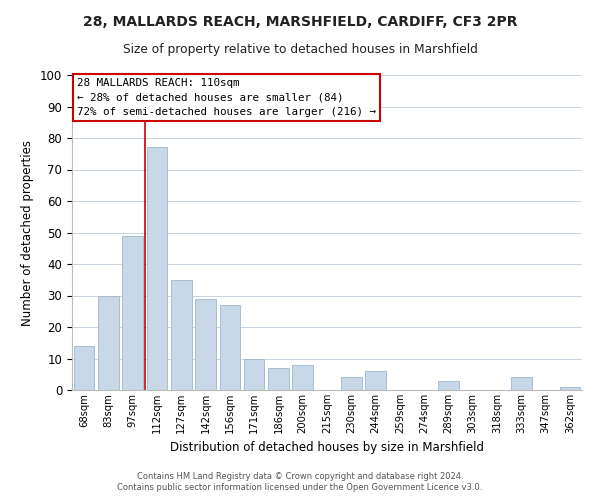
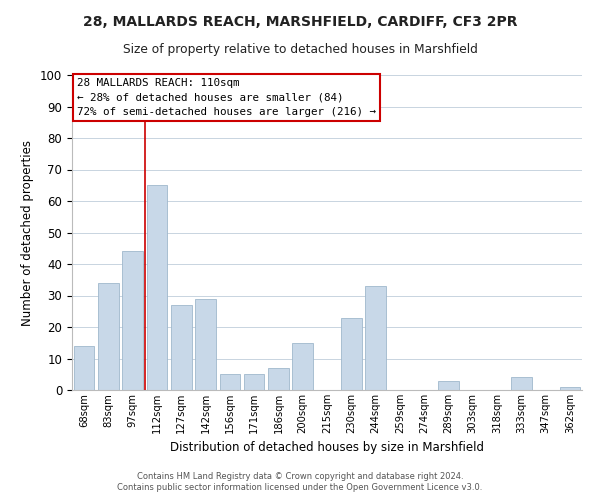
83sqm: 30 -> 34
97sqm: 49 -> 44
112sqm: 77 -> 65
127sqm: 35 -> 27
156sqm: 27 -> 5
171sqm: 10 -> 5
200sqm: 8 -> 15
230sqm: 4 -> 23
244sqm: 6 -> 33
